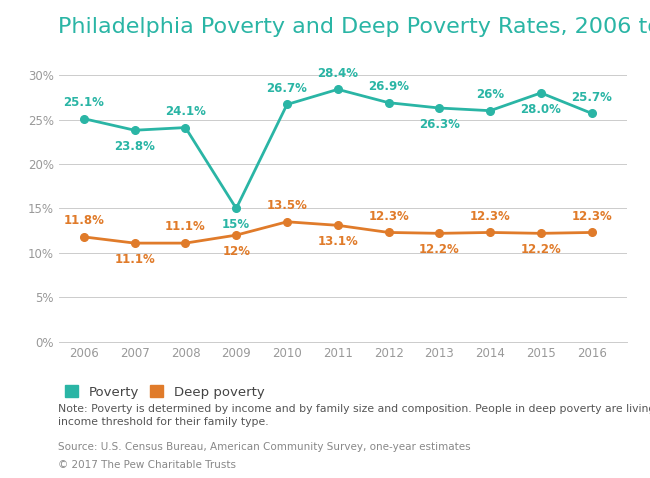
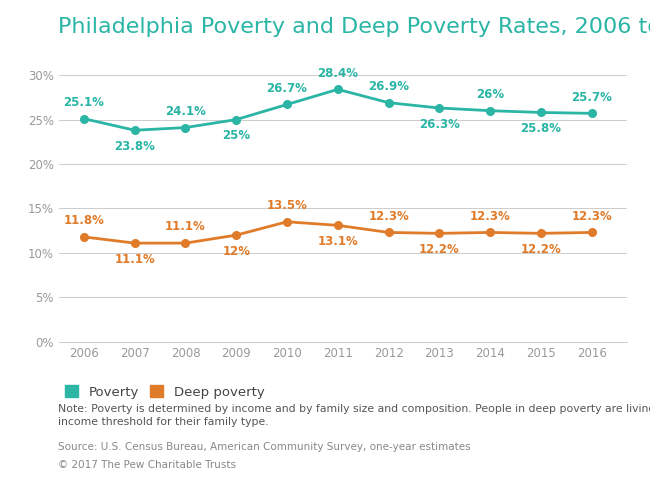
Poverty/2009: 15% -> 25%
Poverty/2015: 28.0% -> 25.8%
